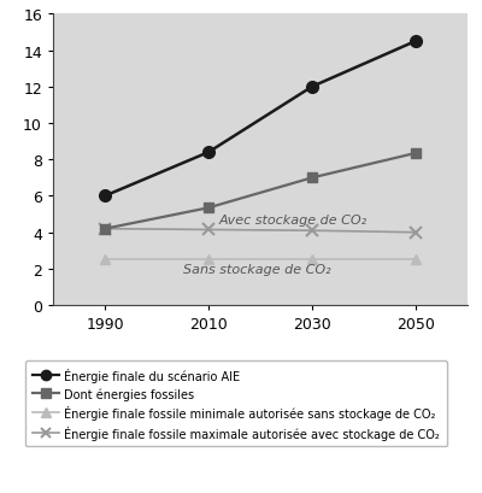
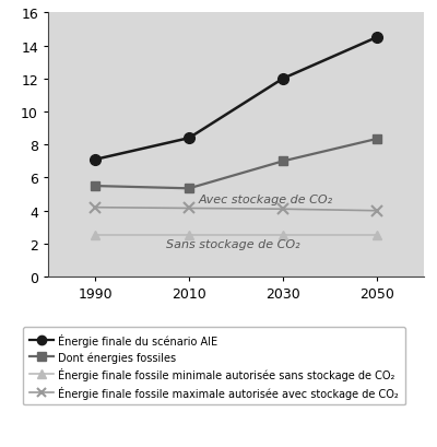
Énergie finale du scénario AIE/1990: 6.0 -> 7.1
Dont énergies fossiles/1990: 4.2 -> 5.5
